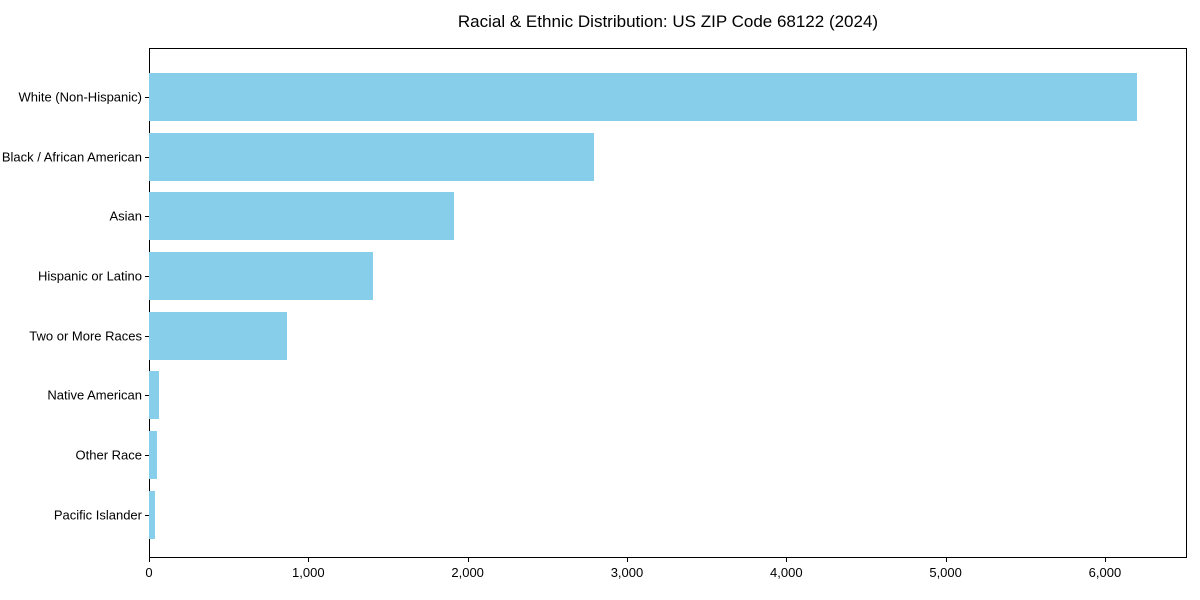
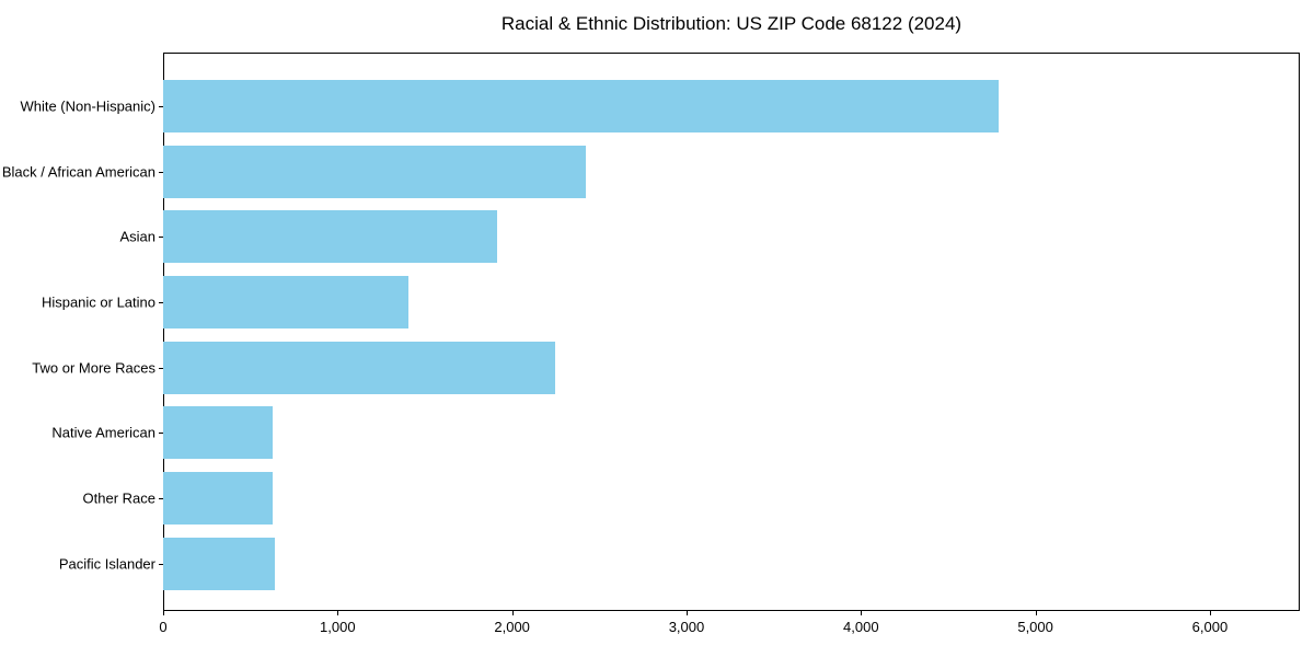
White (Non-Hispanic): 6200 -> 4790
Black / African American: 2790 -> 2420
Two or More Races: 860 -> 2250
Native American: 60 -> 630
Other Race: 50 -> 630
Pacific Islander: 40 -> 640
